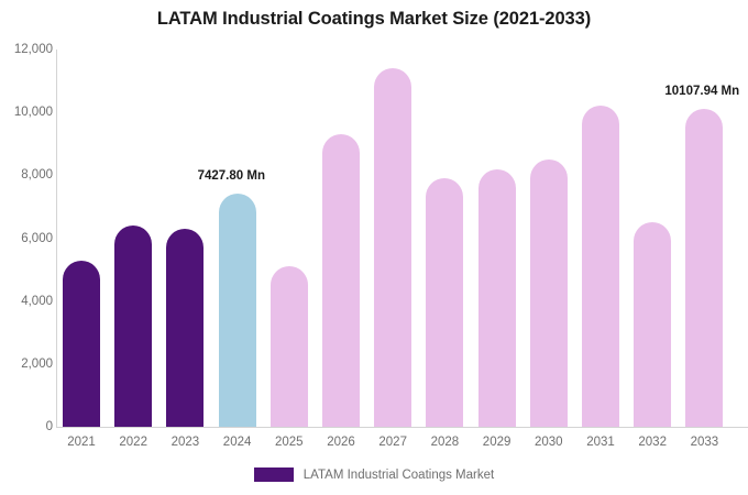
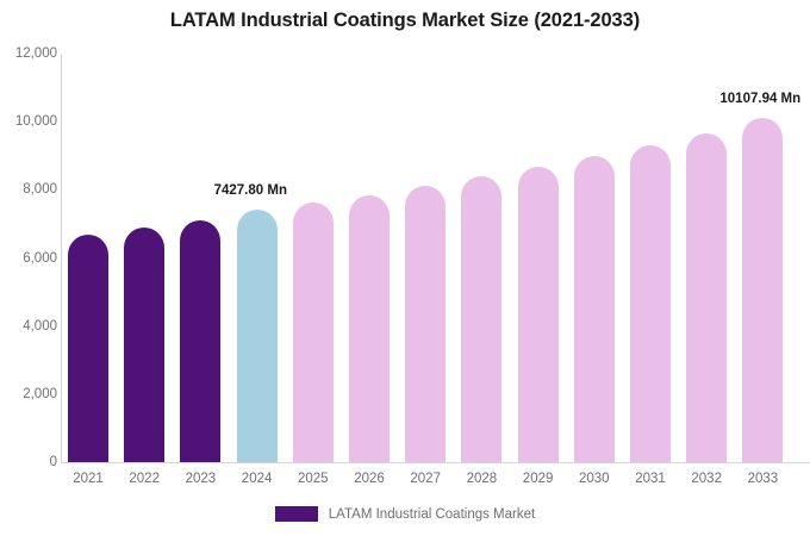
2021: 5300 -> 6700
2022: 6400 -> 6900
2023: 6300 -> 7100
2025: 5100 -> 7600
2026: 9300 -> 7800
2027: 11400 -> 8100
2028: 7900 -> 8400
2029: 8200 -> 8700
2030: 8500 -> 9000
2031: 10200 -> 9300
2032: 6500 -> 9600
